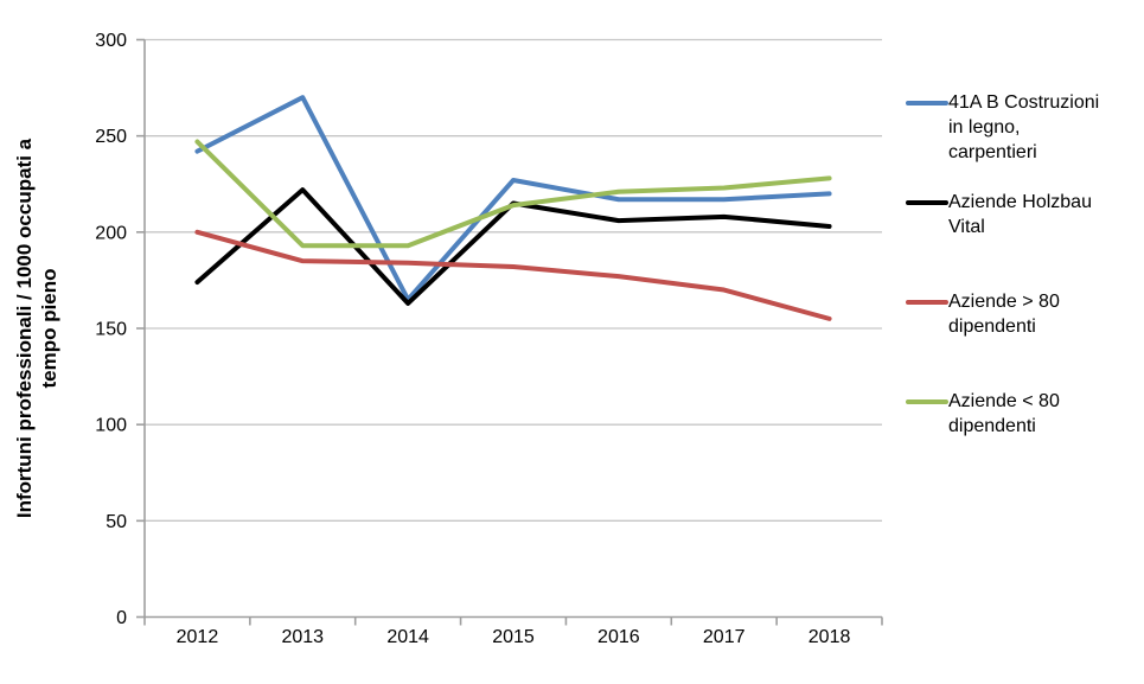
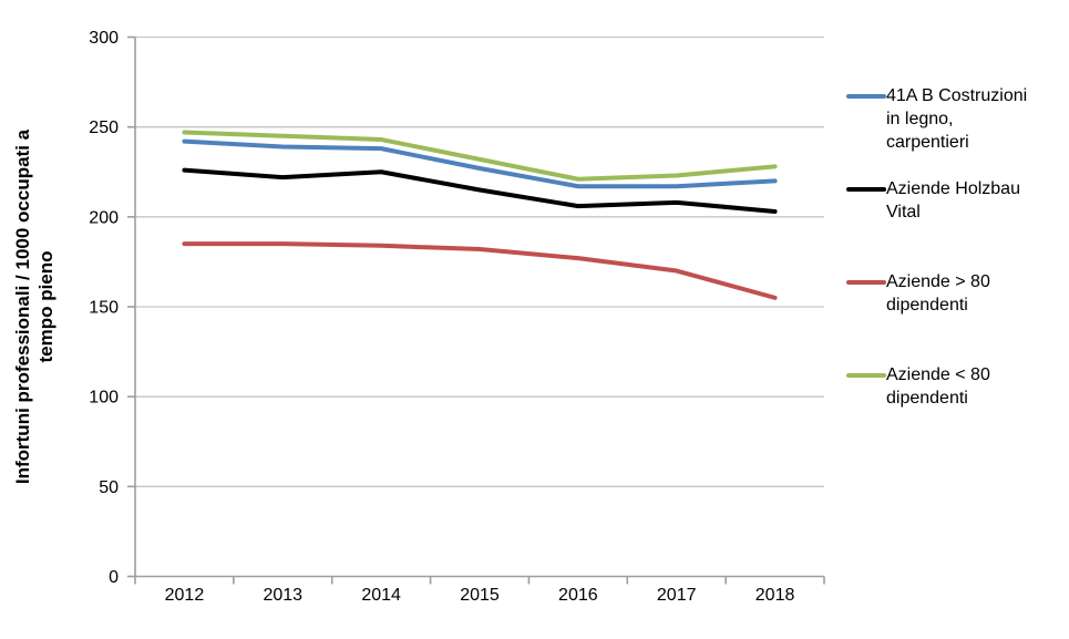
Aziende Holzbau Vital/2012: 174 -> 226
Aziende > 80 dipendenti/2012: 200 -> 185
41A B Costruzioni in legno, carpentieri/2013: 270 -> 239
Aziende < 80 dipendenti/2013: 193 -> 245
41A B Costruzioni in legno, carpentieri/2014: 165 -> 238
Aziende Holzbau Vital/2014: 163 -> 225
Aziende < 80 dipendenti/2014: 193 -> 243
Aziende < 80 dipendenti/2015: 214 -> 232
